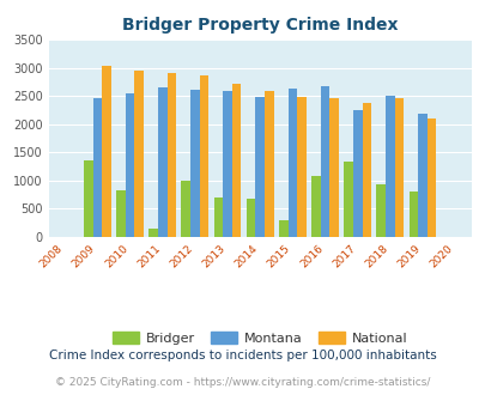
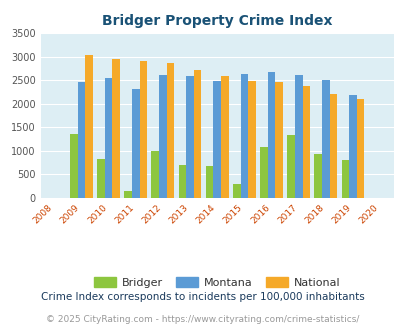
Montana/2011: 2650 -> 2320
Montana/2017: 2250 -> 2600
National/2018: 2450 -> 2200
